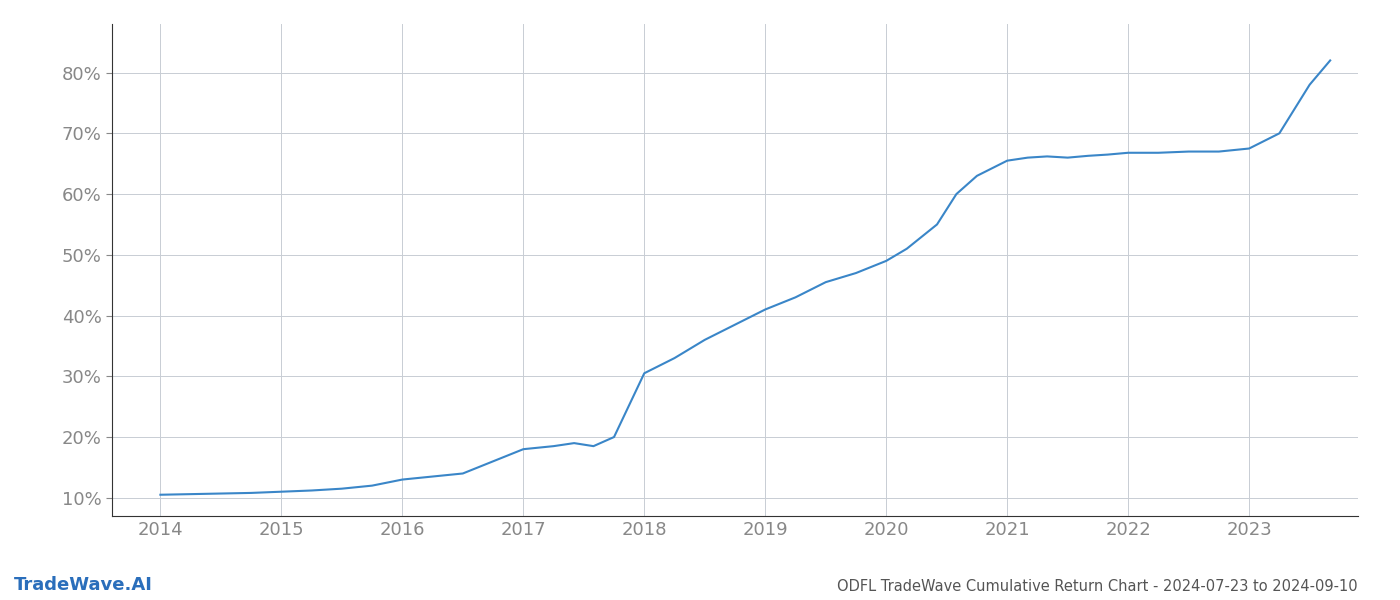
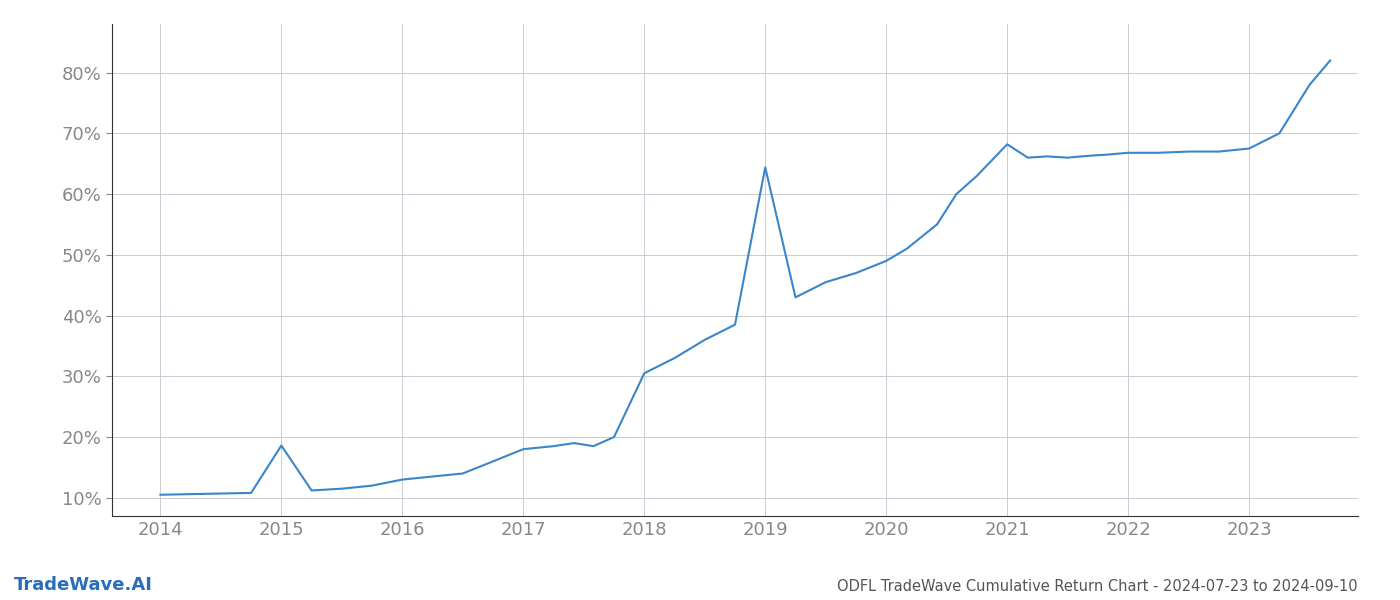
2015: 11.0% -> 18.6%
2019: 41.0% -> 64.4%
2021: 65.5% -> 68.2%
